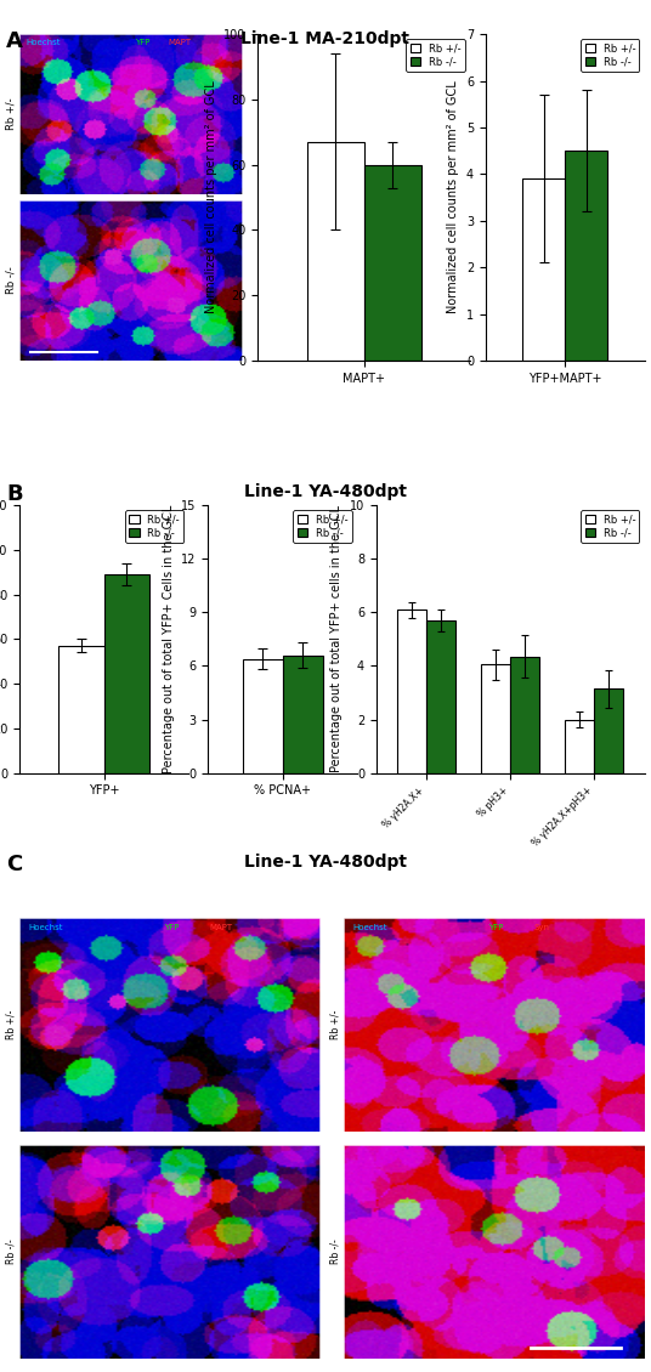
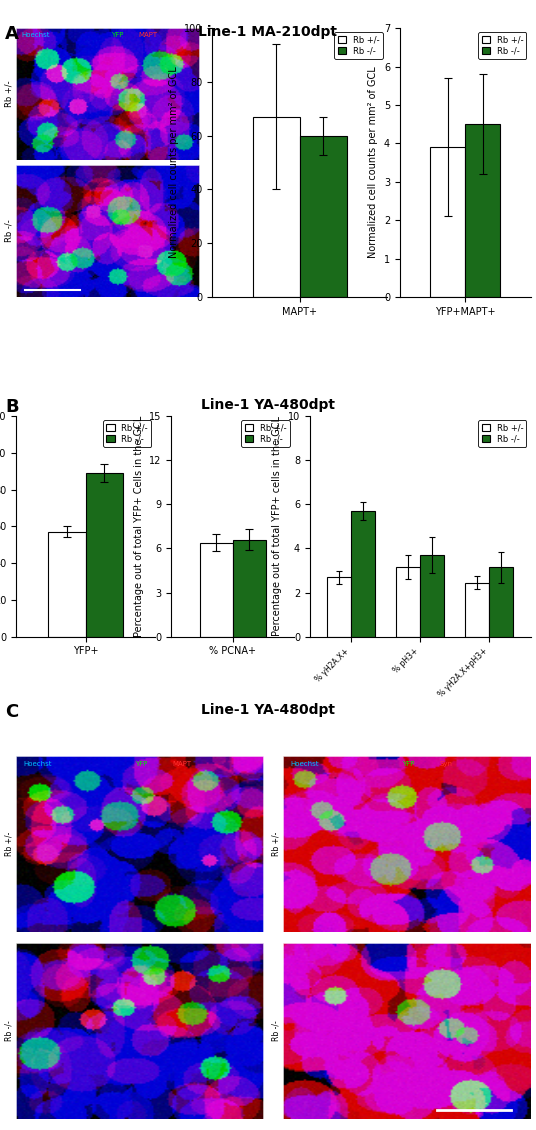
Rb +/-/% γH2A.X+: 6.10 -> 2.70
Rb +/-/% pH3+: 4.05 -> 3.15
Rb -/-/% pH3+: 4.35 -> 3.70
Rb +/-/% γH2A.X+pH3+: 2.00 -> 2.45
